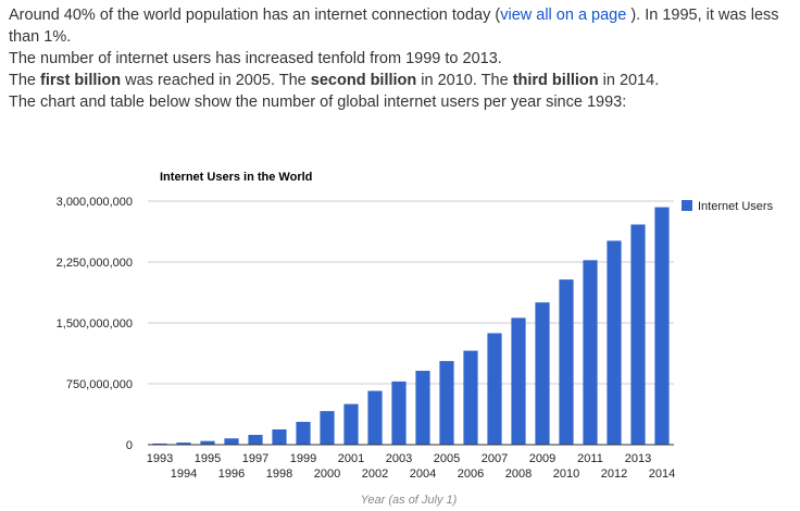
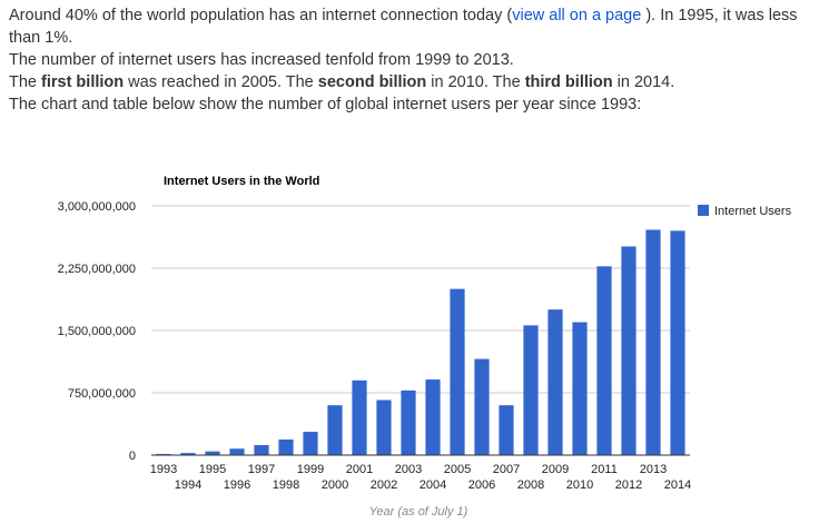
2000: 400000000 -> 600000000
2001: 500000000 -> 900000000
2005: 1000000000 -> 2000000000
2007: 1400000000 -> 600000000
2010: 2000000000 -> 1600000000
2014: 2900000000 -> 2700000000
